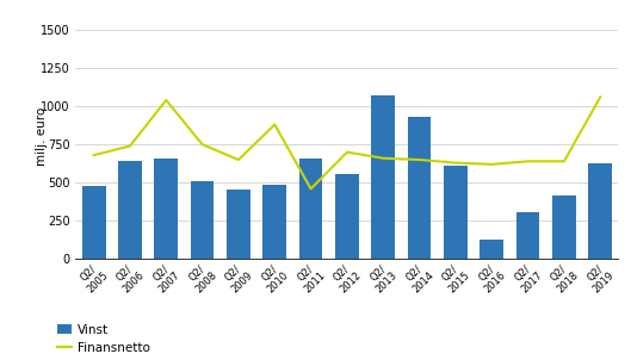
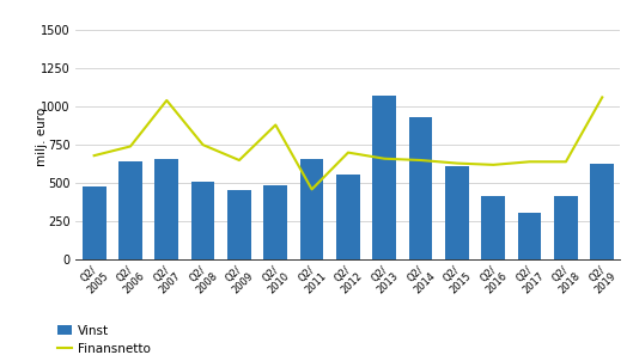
Vinst/Q2/ 2016: 130 -> 420
